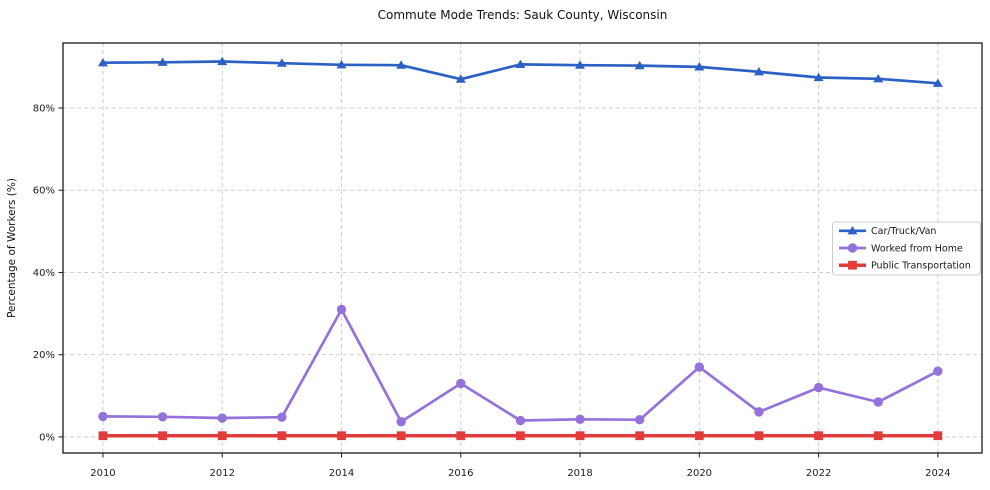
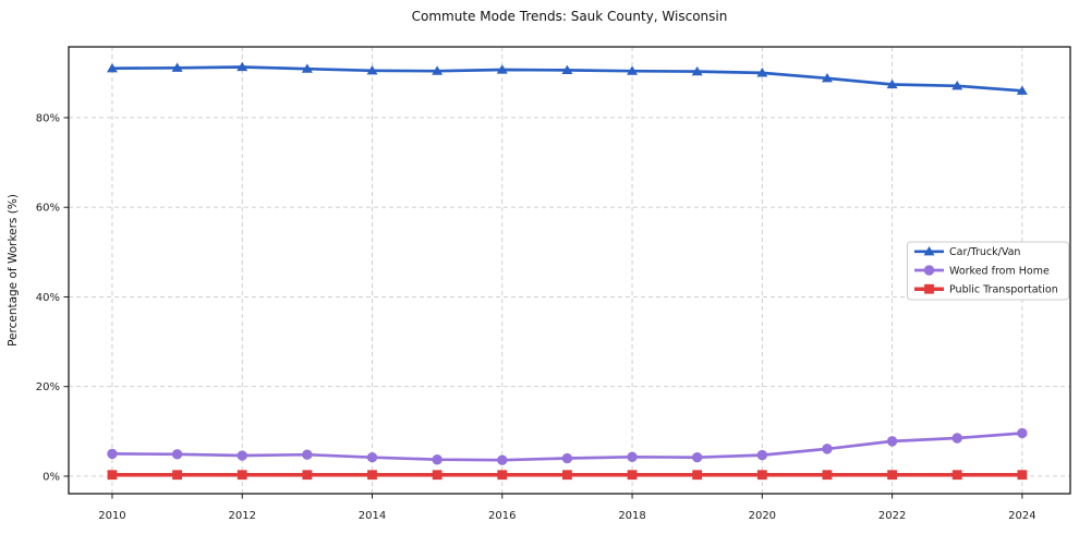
Worked from Home/2014: 31% -> 4%
Car/Truck/Van/2016: 87% -> 91%
Worked from Home/2016: 13% -> 4%
Worked from Home/2020: 17% -> 5%
Worked from Home/2022: 12% -> 8%
Worked from Home/2024: 16% -> 10%
